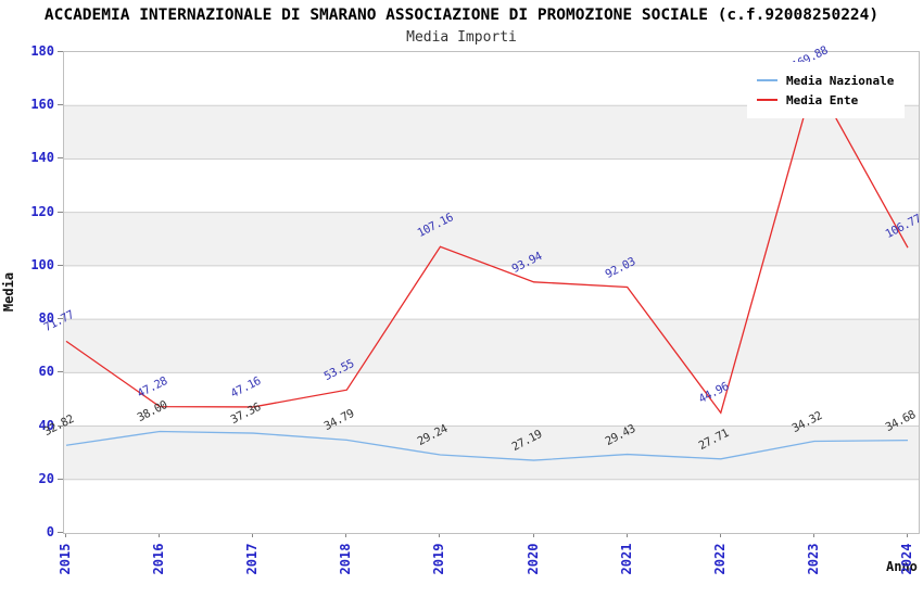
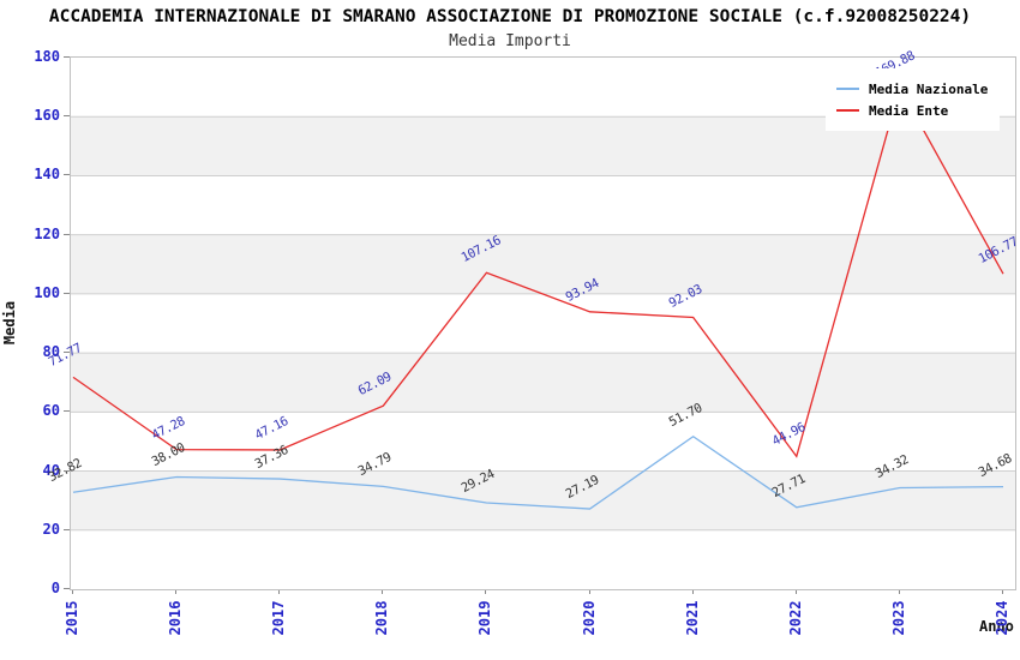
Media Ente/2018: 53.55 -> 62.09
Media Nazionale/2021: 29.43 -> 51.70
